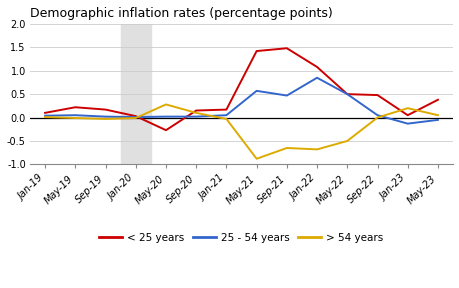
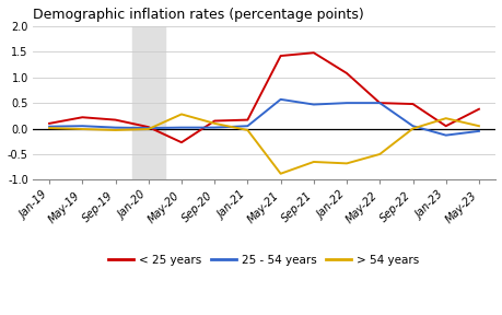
25 - 54 years/Jan-22: 0.85 -> 0.50
